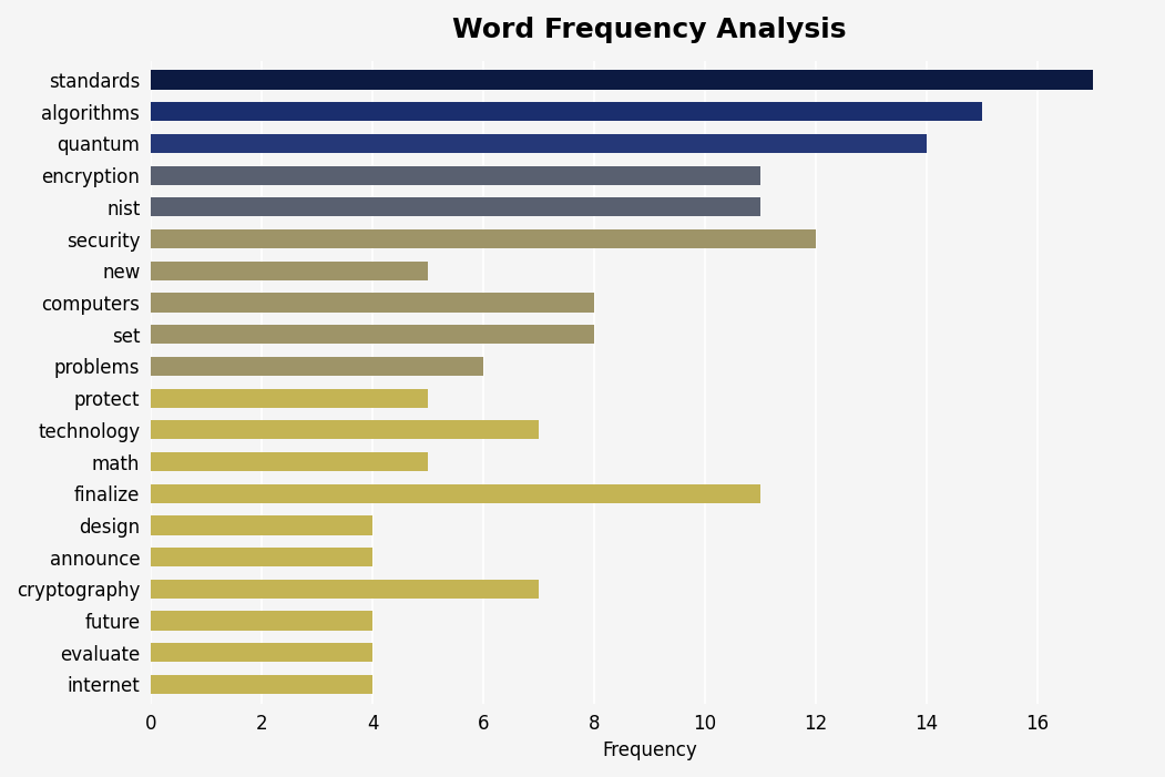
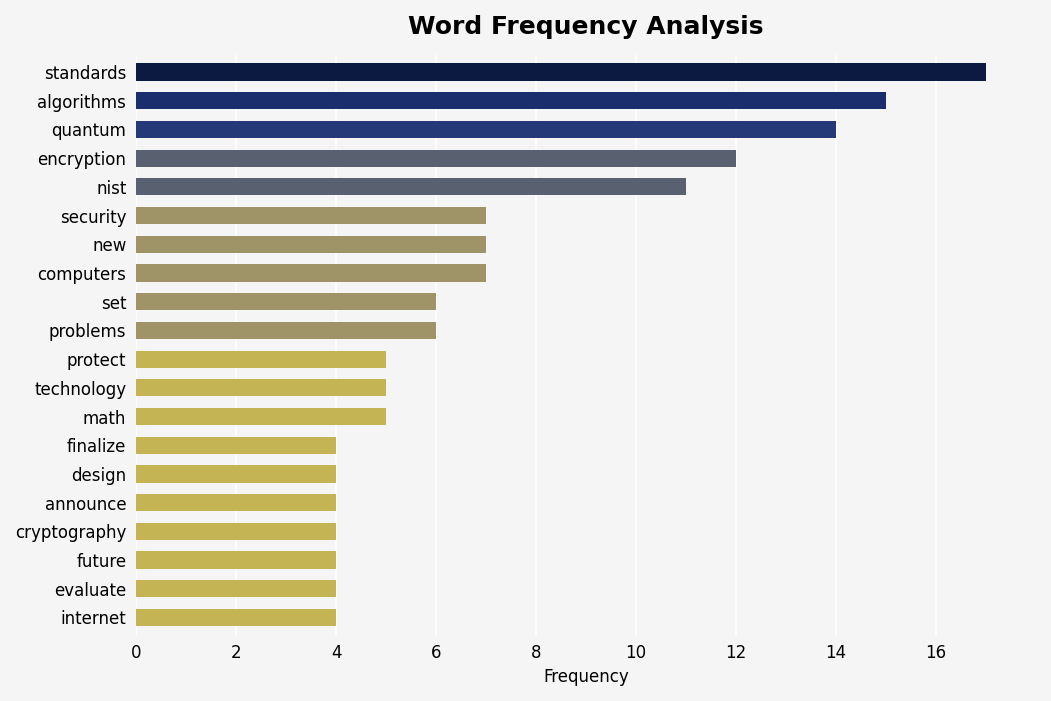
encryption: 11 -> 12
security: 12 -> 7
new: 5 -> 7
computers: 8 -> 7
set: 8 -> 6
technology: 7 -> 5
finalize: 11 -> 4
cryptography: 7 -> 4
